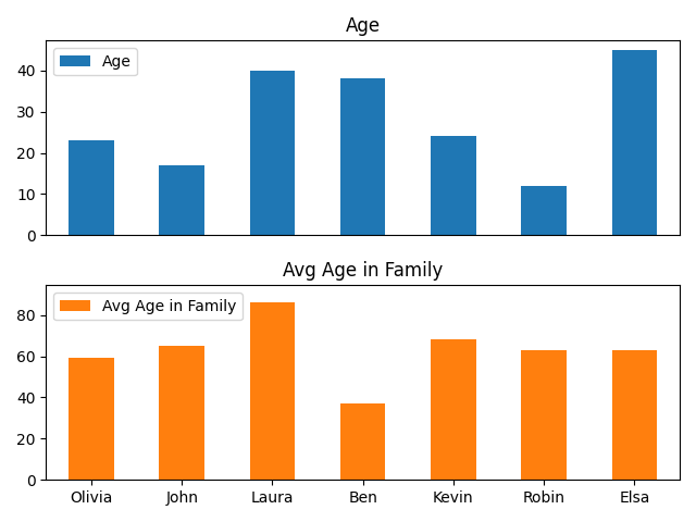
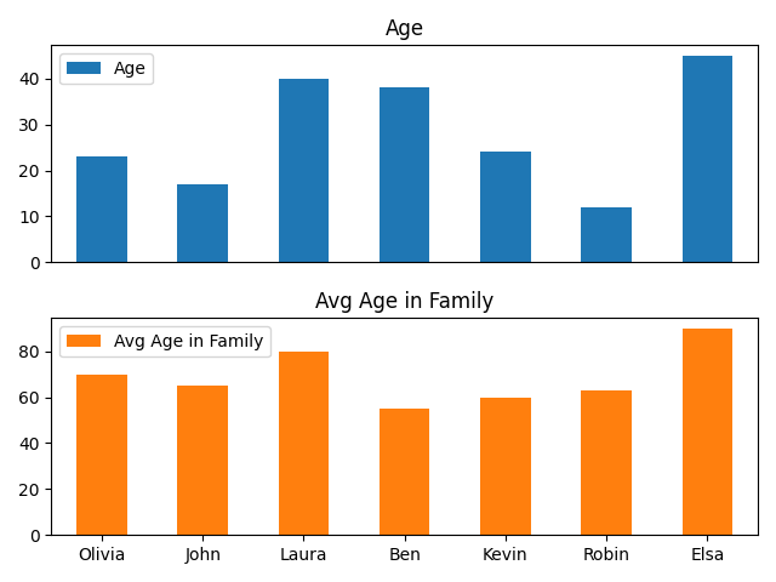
Avg Age in Family/Olivia: 59 -> 70
Avg Age in Family/Laura: 86 -> 80
Avg Age in Family/Ben: 37 -> 55
Avg Age in Family/Kevin: 68 -> 60
Avg Age in Family/Elsa: 63 -> 90
